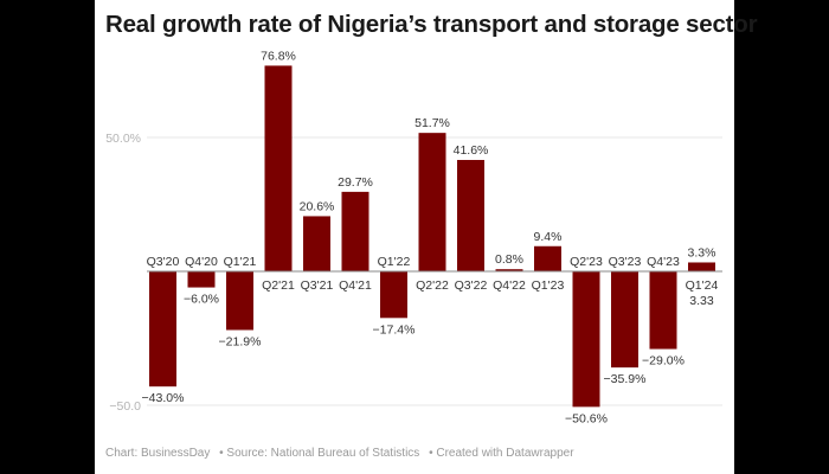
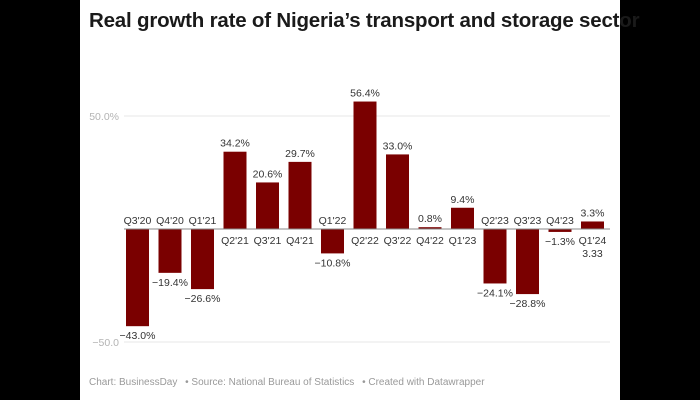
Q4'20: −6.0% -> −19.4%
Q1'21: −21.9% -> −26.6%
Q2'21: 76.8% -> 34.2%
Q1'22: −17.4% -> −10.8%
Q2'22: 51.7% -> 56.4%
Q3'22: 41.6% -> 33.0%
Q2'23: −50.6% -> −24.1%
Q3'23: −35.9% -> −28.8%
Q4'23: −29.0% -> −1.3%
